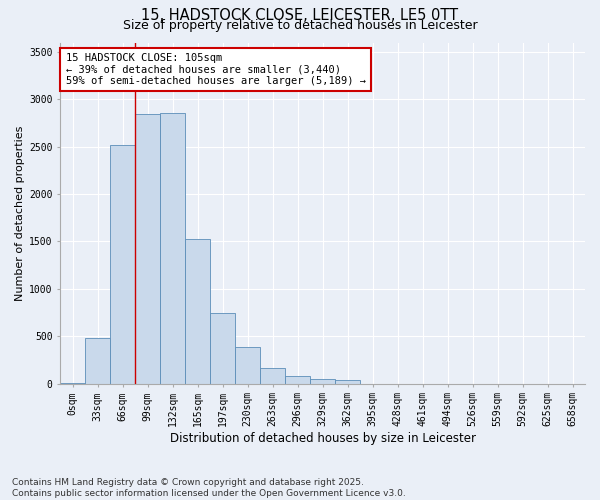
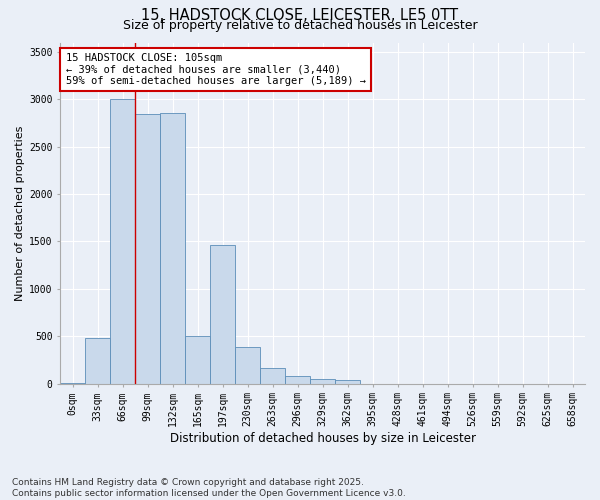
66sqm: 2520 -> 3000
165sqm: 1530 -> 500
197sqm: 740 -> 1460
